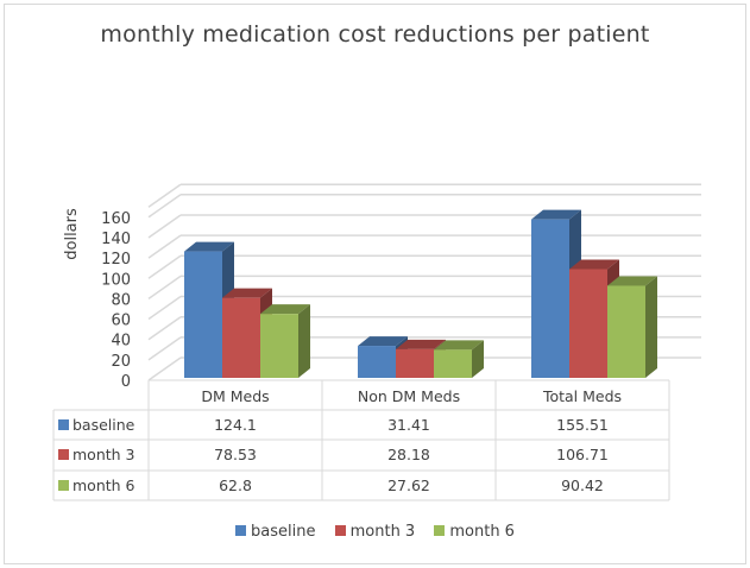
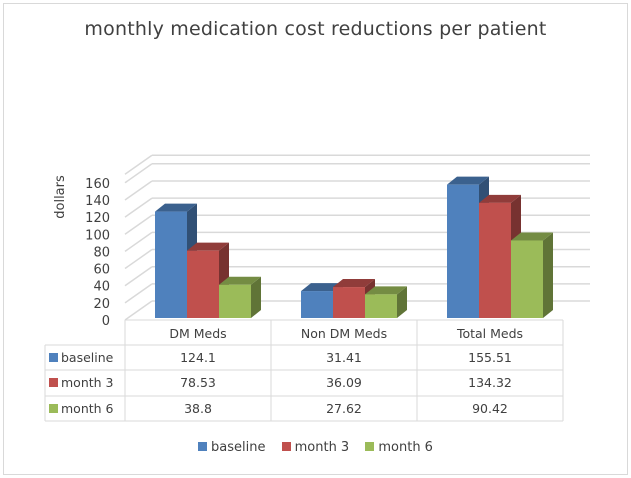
month 6/DM Meds: 62.8 -> 38.8
month 3/Non DM Meds: 28.18 -> 36.09
month 3/Total Meds: 106.71 -> 134.32
